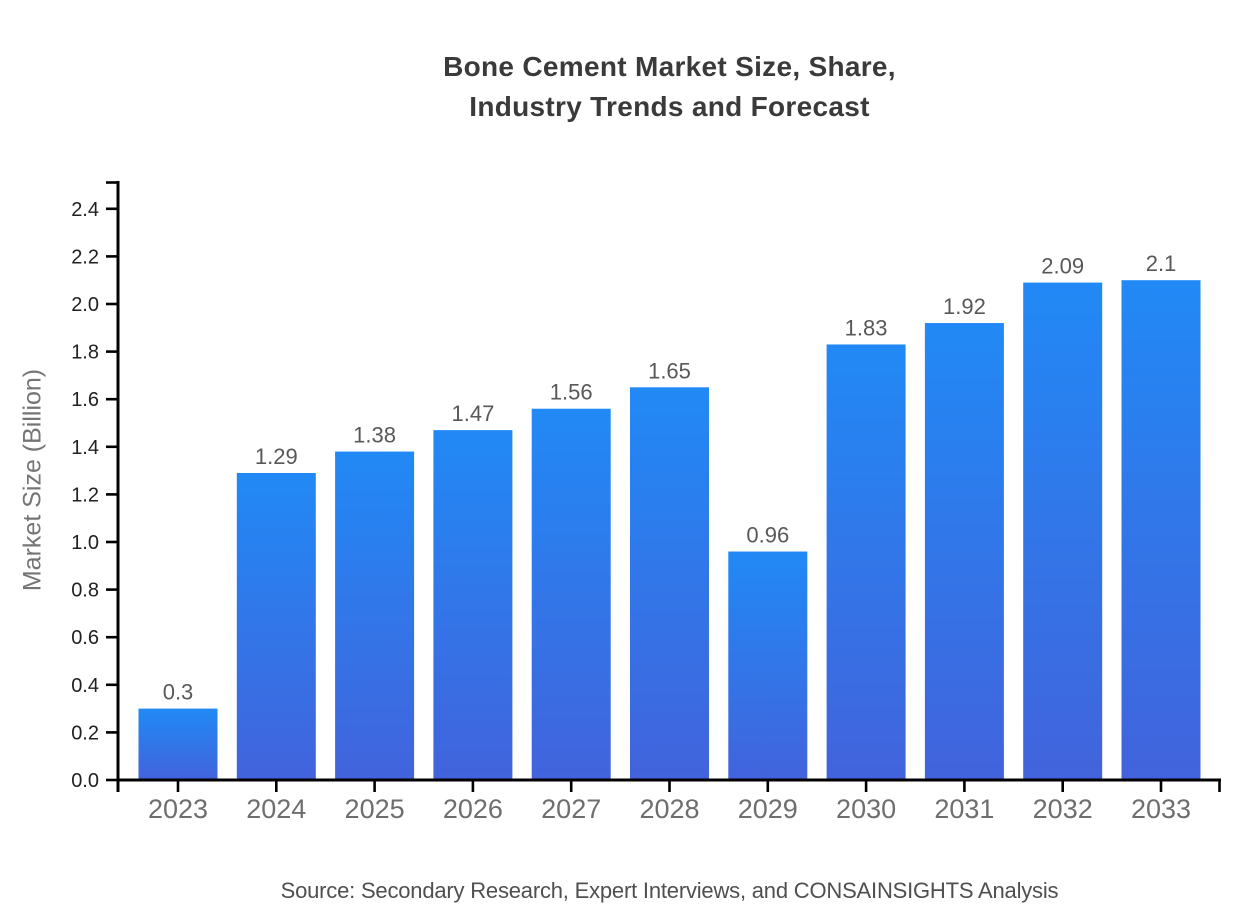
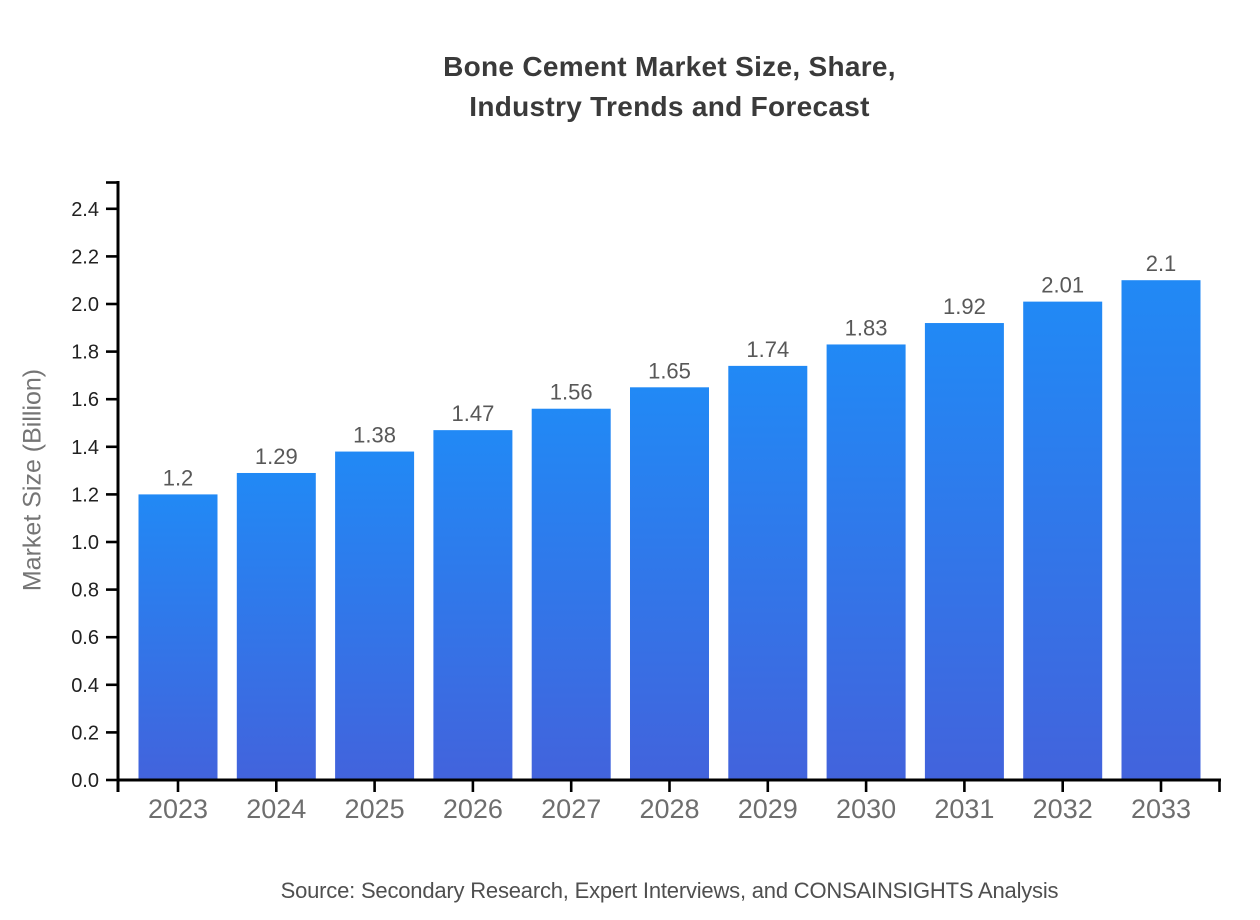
2023: 0.3 -> 1.2
2029: 0.96 -> 1.74
2032: 2.09 -> 2.01
